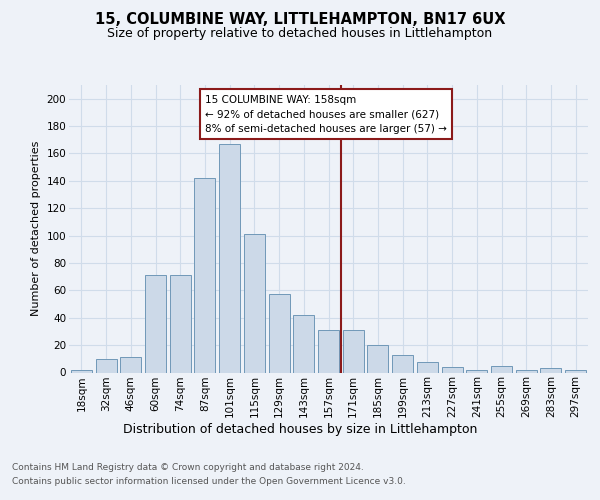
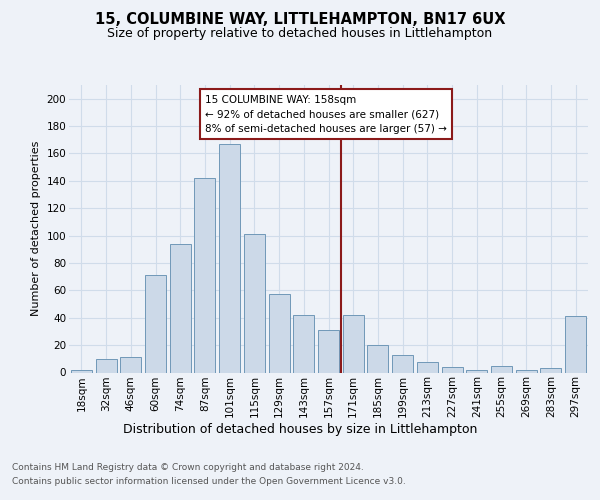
74sqm: 71 -> 94
171sqm: 31 -> 42
297sqm: 2 -> 41
